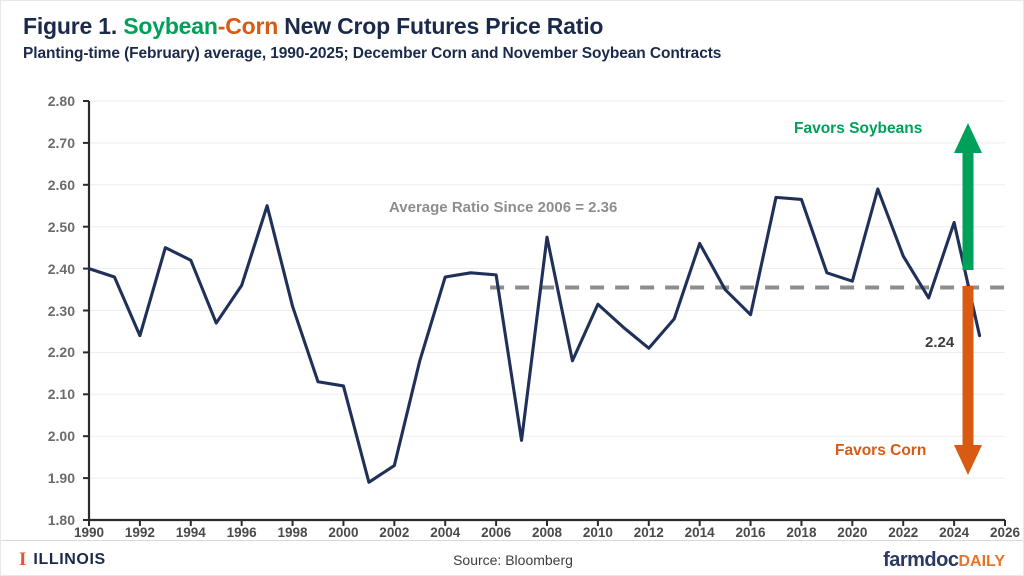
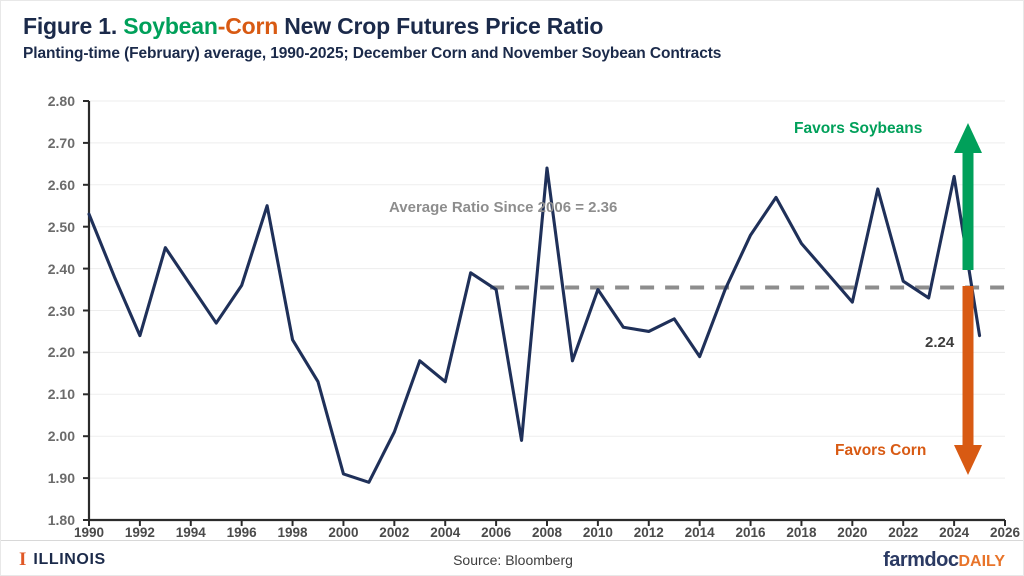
1990: 2.40 -> 2.53
1994: 2.42 -> 2.36
1998: 2.31 -> 2.23
2000: 2.12 -> 1.91
2002: 1.93 -> 2.01
2004: 2.38 -> 2.13
2006: 2.38 -> 2.35
2008: 2.48 -> 2.64
2010: 2.31 -> 2.35
2012: 2.21 -> 2.25
2014: 2.46 -> 2.19
2016: 2.29 -> 2.48
2018: 2.56 -> 2.46
2020: 2.37 -> 2.32
2022: 2.43 -> 2.37
2024: 2.51 -> 2.62
